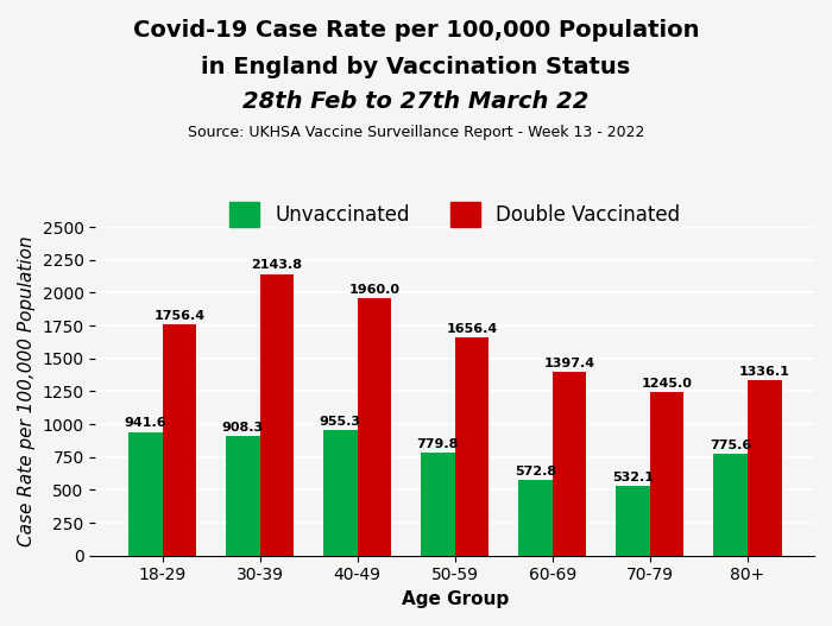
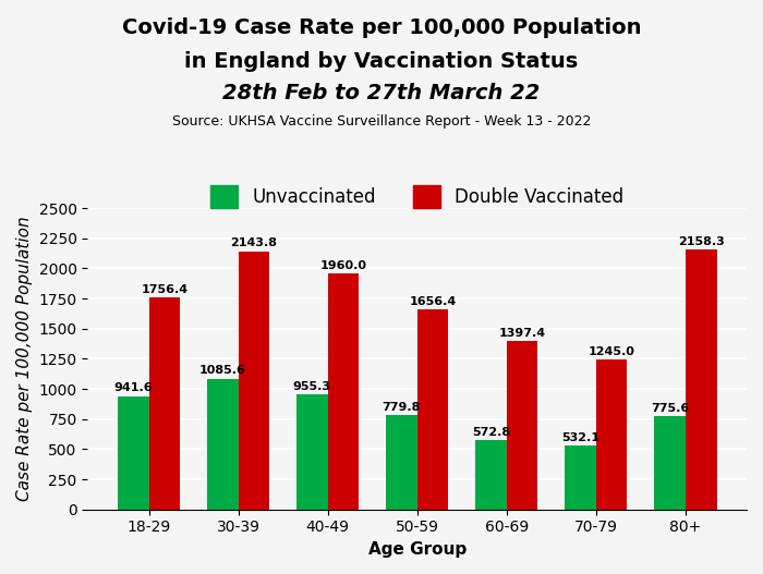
Unvaccinated/30-39: 908.3 -> 1085.6
Double Vaccinated/80+: 1336.1 -> 2158.3
